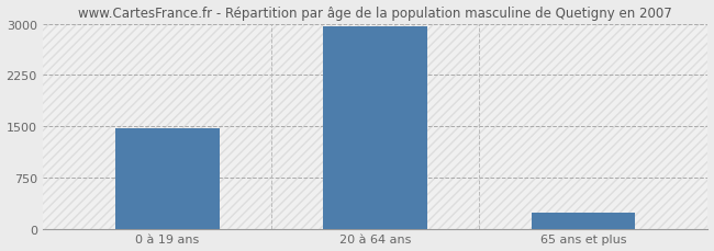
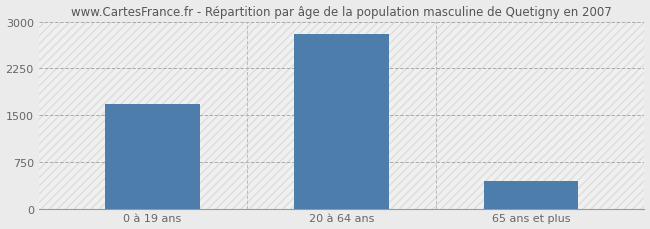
0 à 19 ans: 1470 -> 1680
20 à 64 ans: 2960 -> 2800
65 ans et plus: 230 -> 440
